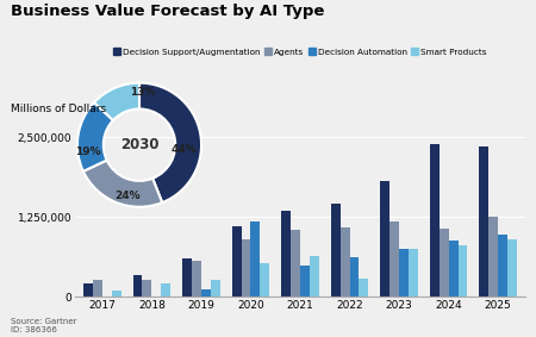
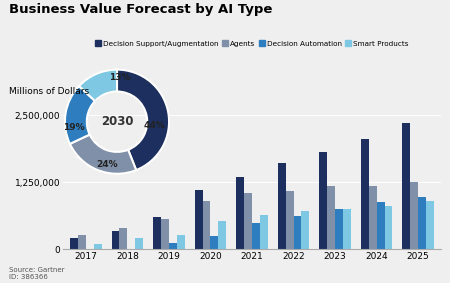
Agents/2018: 260,000 -> 400,000
Decision Automation/2020: 1,180,000 -> 250,000
Decision Support/Augmentation/2022: 1,460,000 -> 1,600,000
Smart Products/2022: 280,000 -> 720,000
Decision Support/Augmentation/2024: 2,400,000 -> 2,050,000
Agents/2024: 1,060,000 -> 1,180,000
